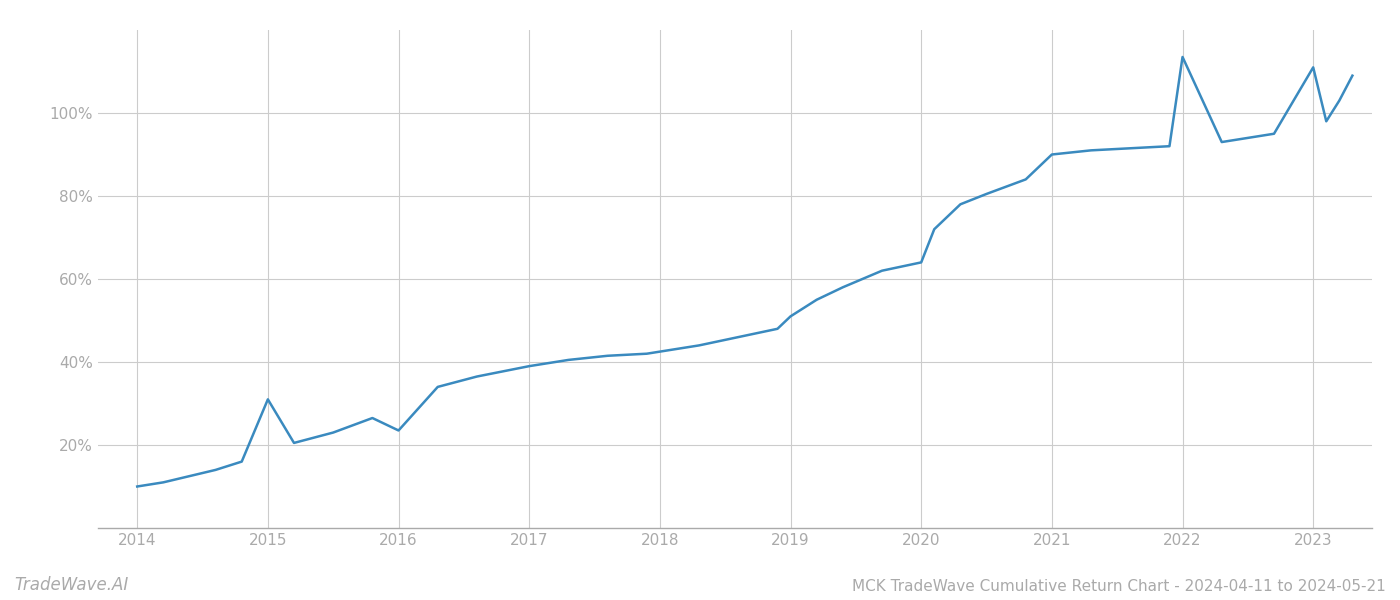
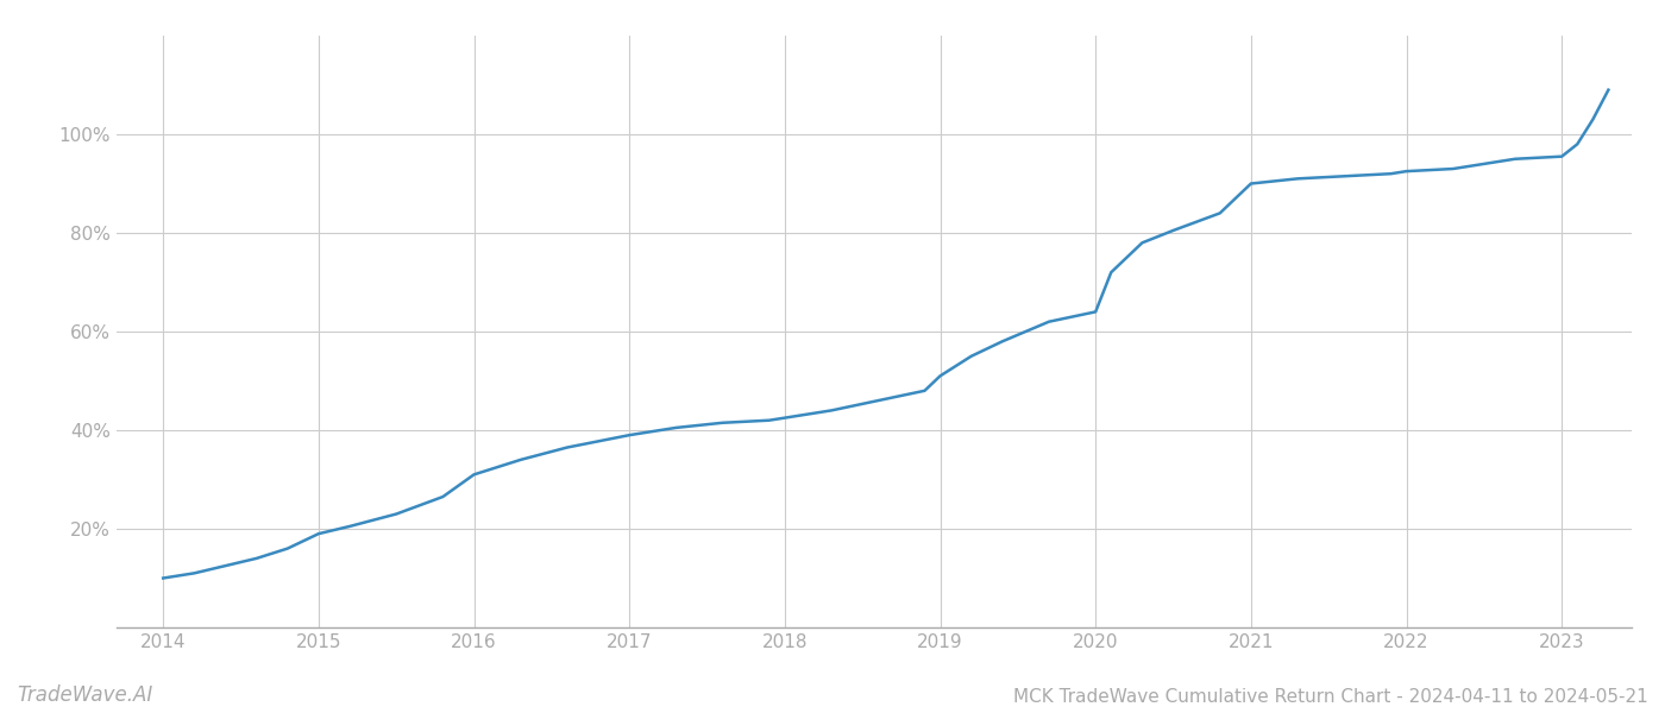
2015: 31.0% -> 19.0%
2016: 23.5% -> 31.0%
2022: 113.5% -> 92.5%
2023: 111.0% -> 95.5%
